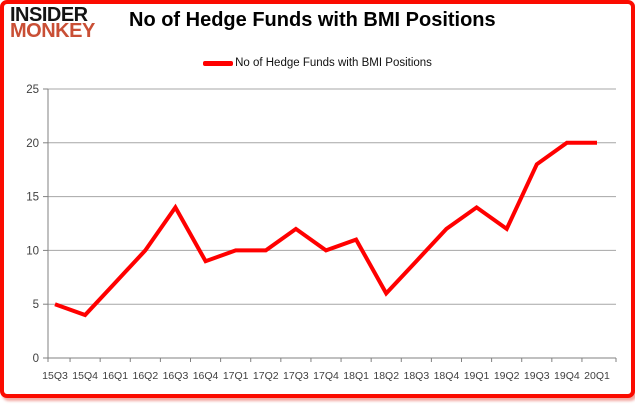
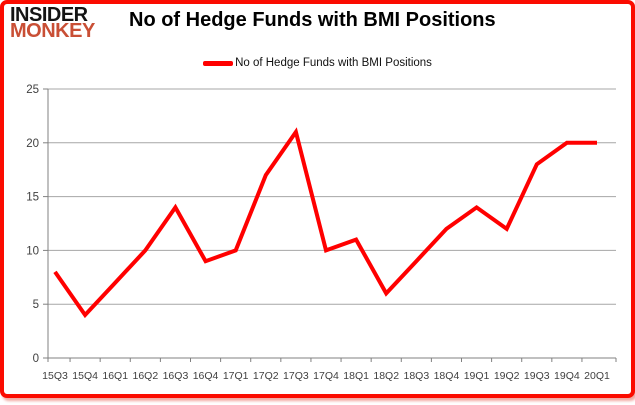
15Q3: 5 -> 8
17Q2: 10 -> 17
17Q3: 12 -> 21
